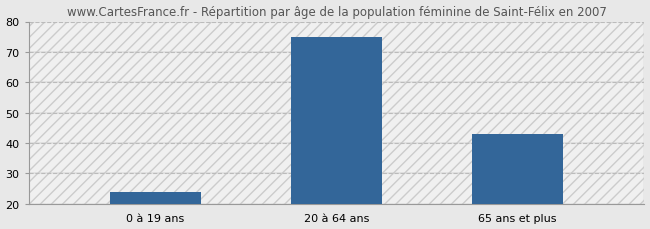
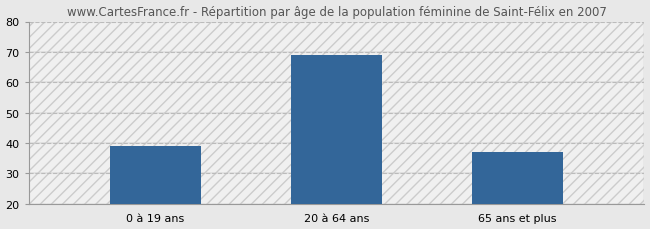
0 à 19 ans: 24 -> 39
20 à 64 ans: 75 -> 69
65 ans et plus: 43 -> 37
